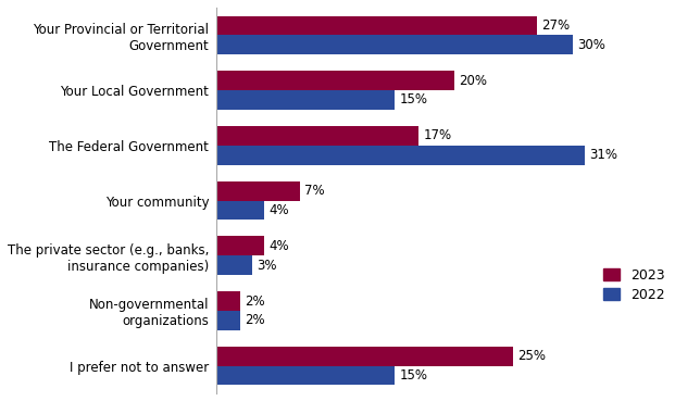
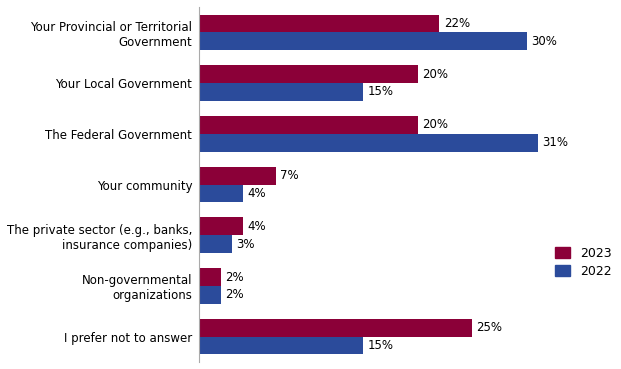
2023/Your Provincial or Territorial Government: 27% -> 22%
2023/The Federal Government: 17% -> 20%
